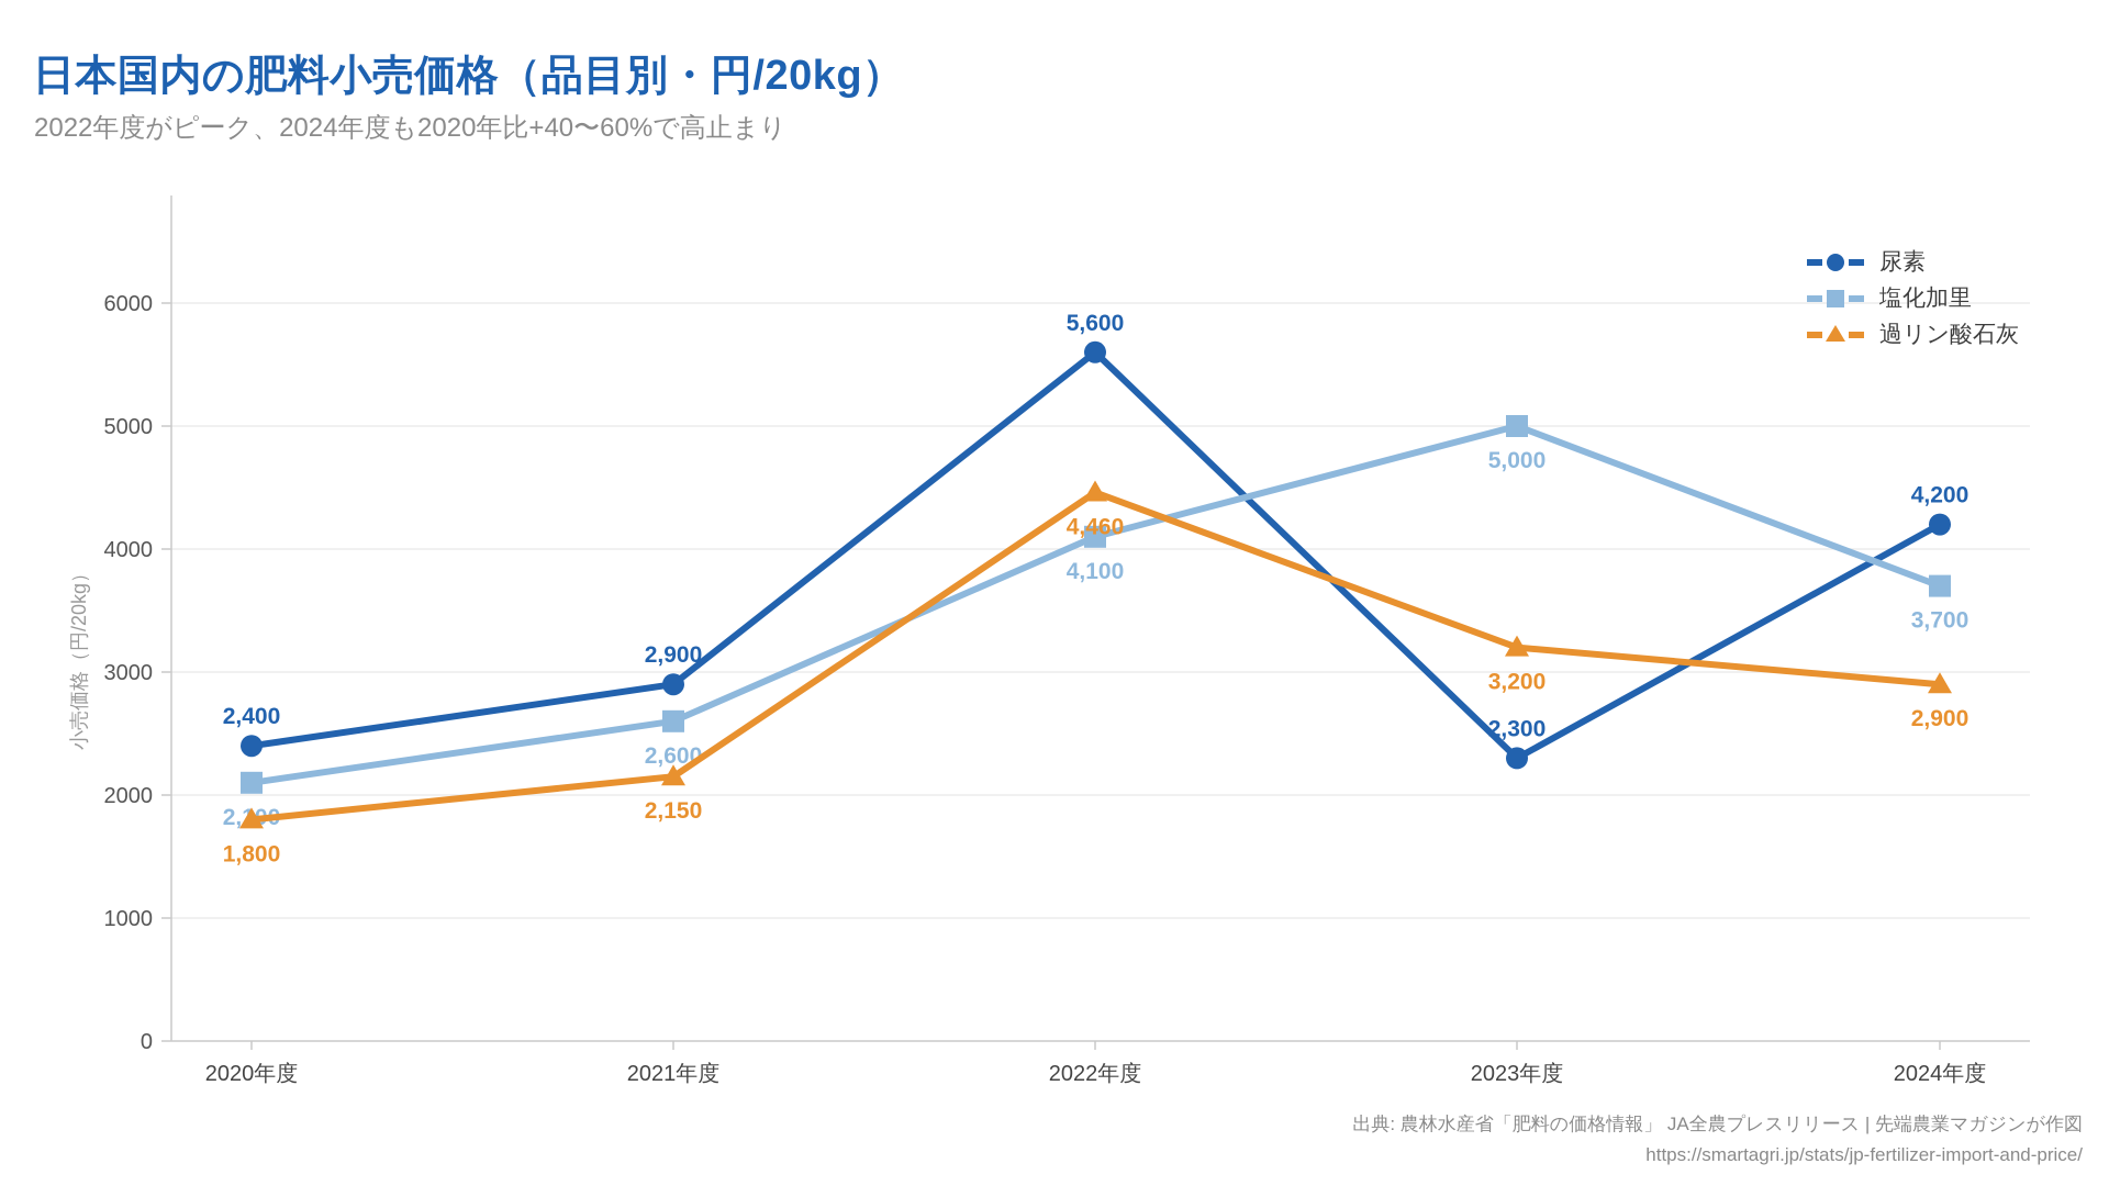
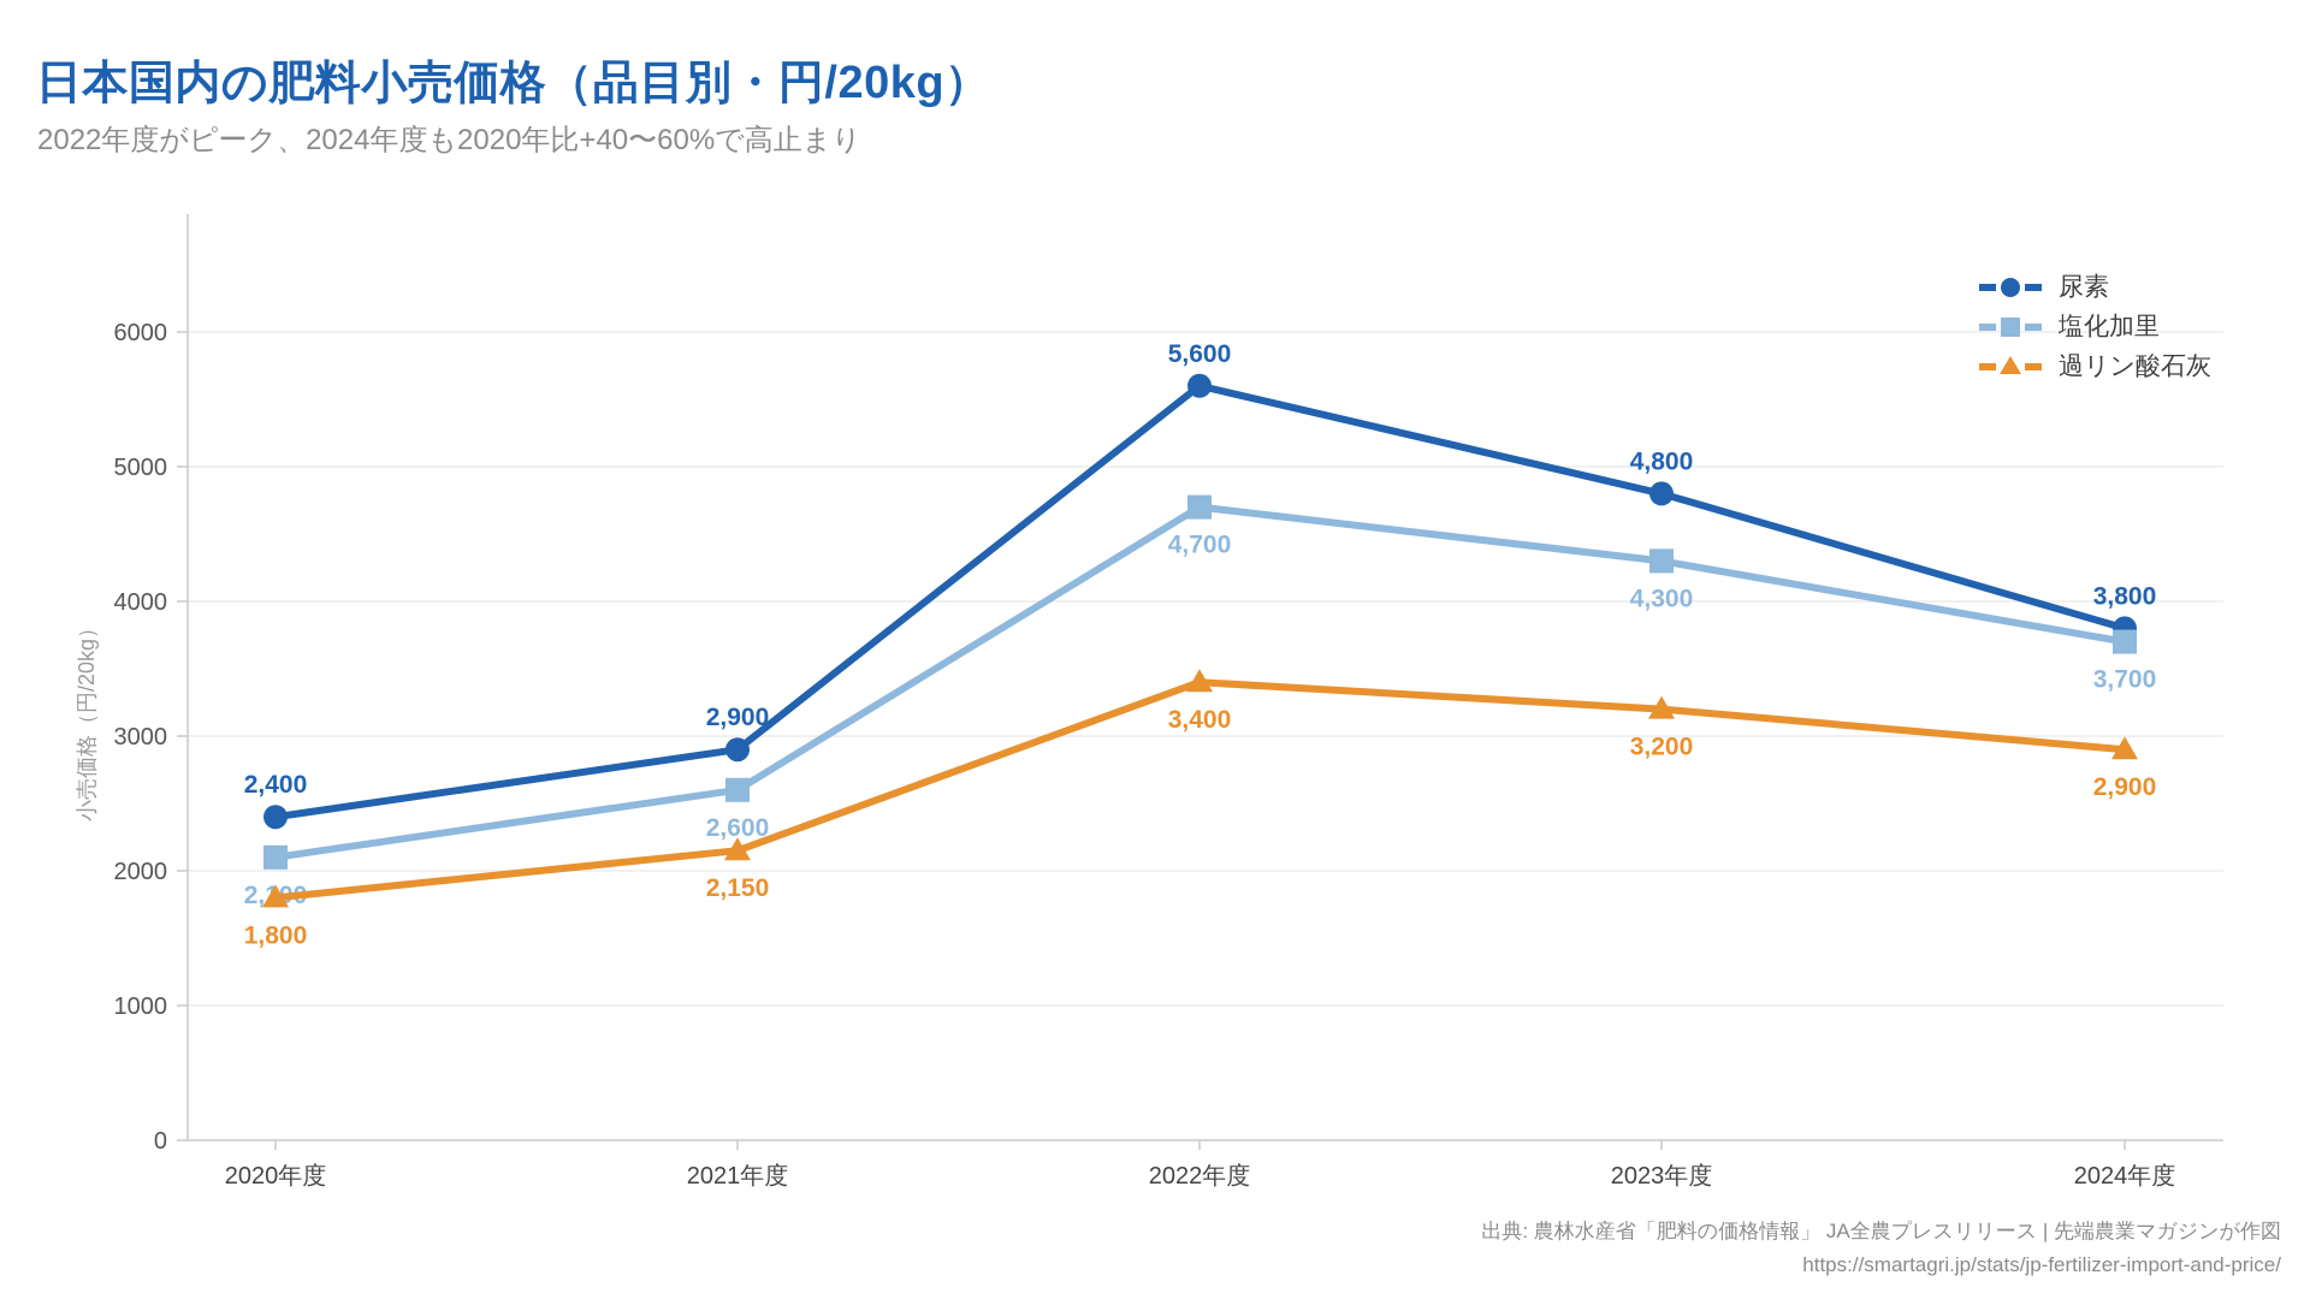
塩化加里/2022年度: 4,100 -> 4,700
過リン酸石灰/2022年度: 4,460 -> 3,400
尿素/2023年度: 2,300 -> 4,800
塩化加里/2023年度: 5,000 -> 4,300
尿素/2024年度: 4,200 -> 3,800
